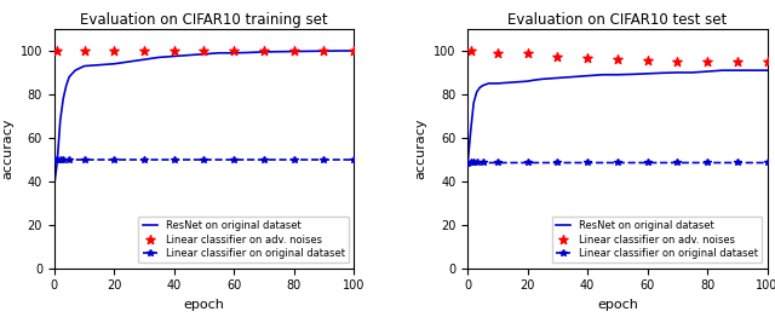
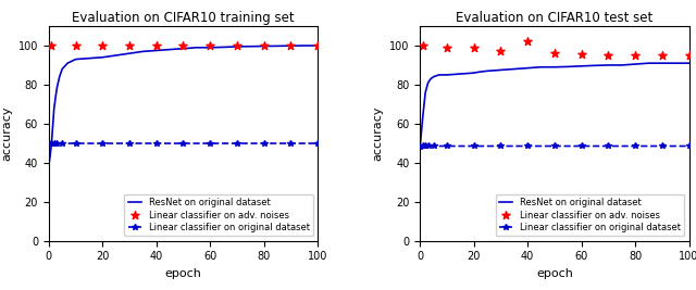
Evaluation on CIFAR10 test set/Linear classifier on adv. noises/40: 96 -> 102
